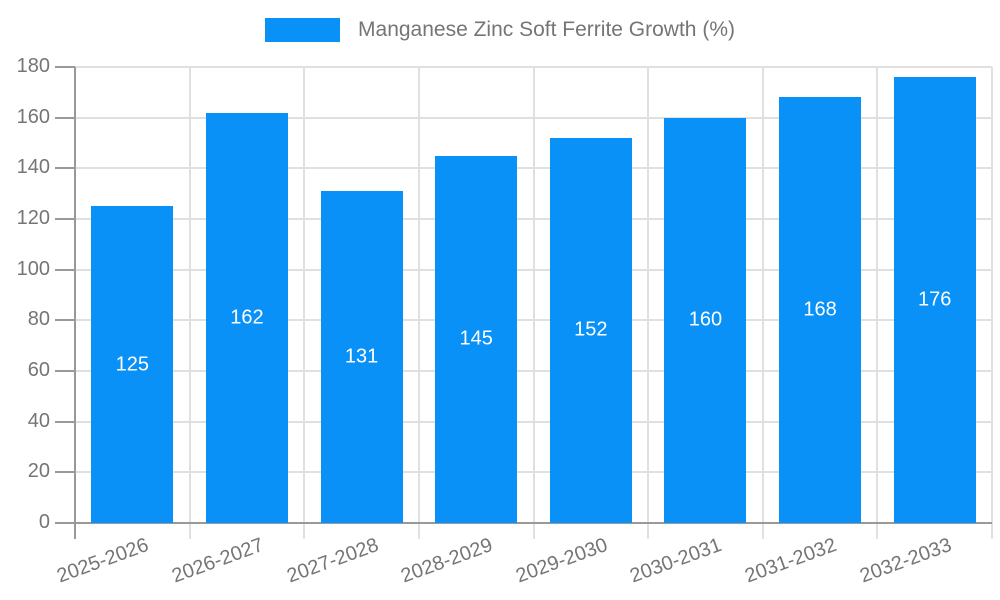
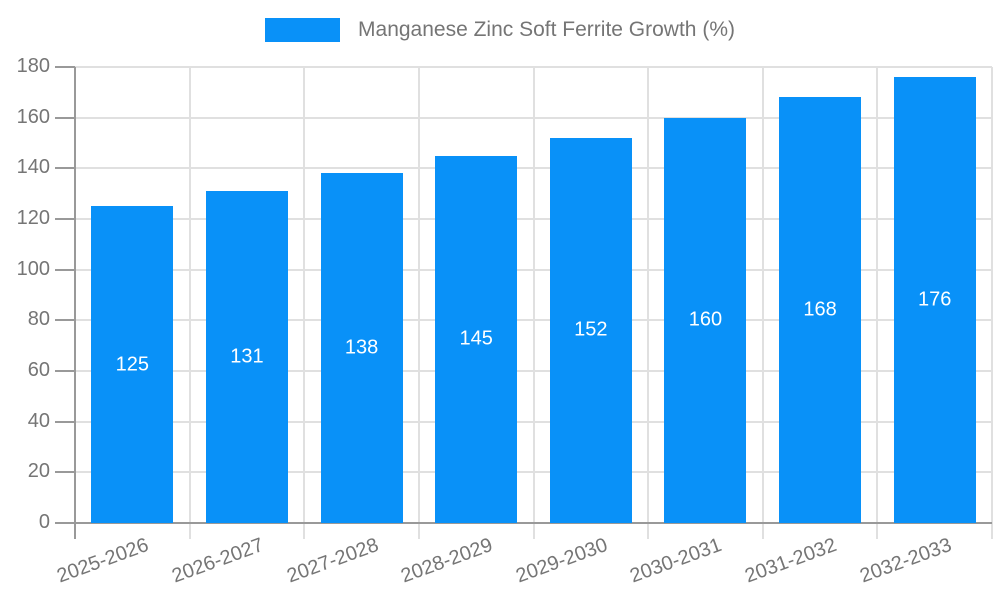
2026-2027: 162 -> 131
2027-2028: 131 -> 138
